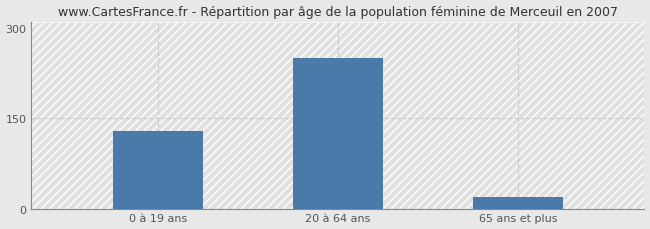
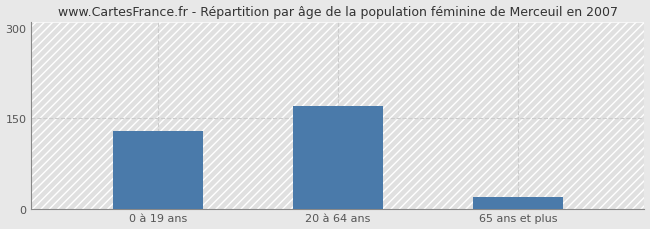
20 à 64 ans: 250 -> 170
